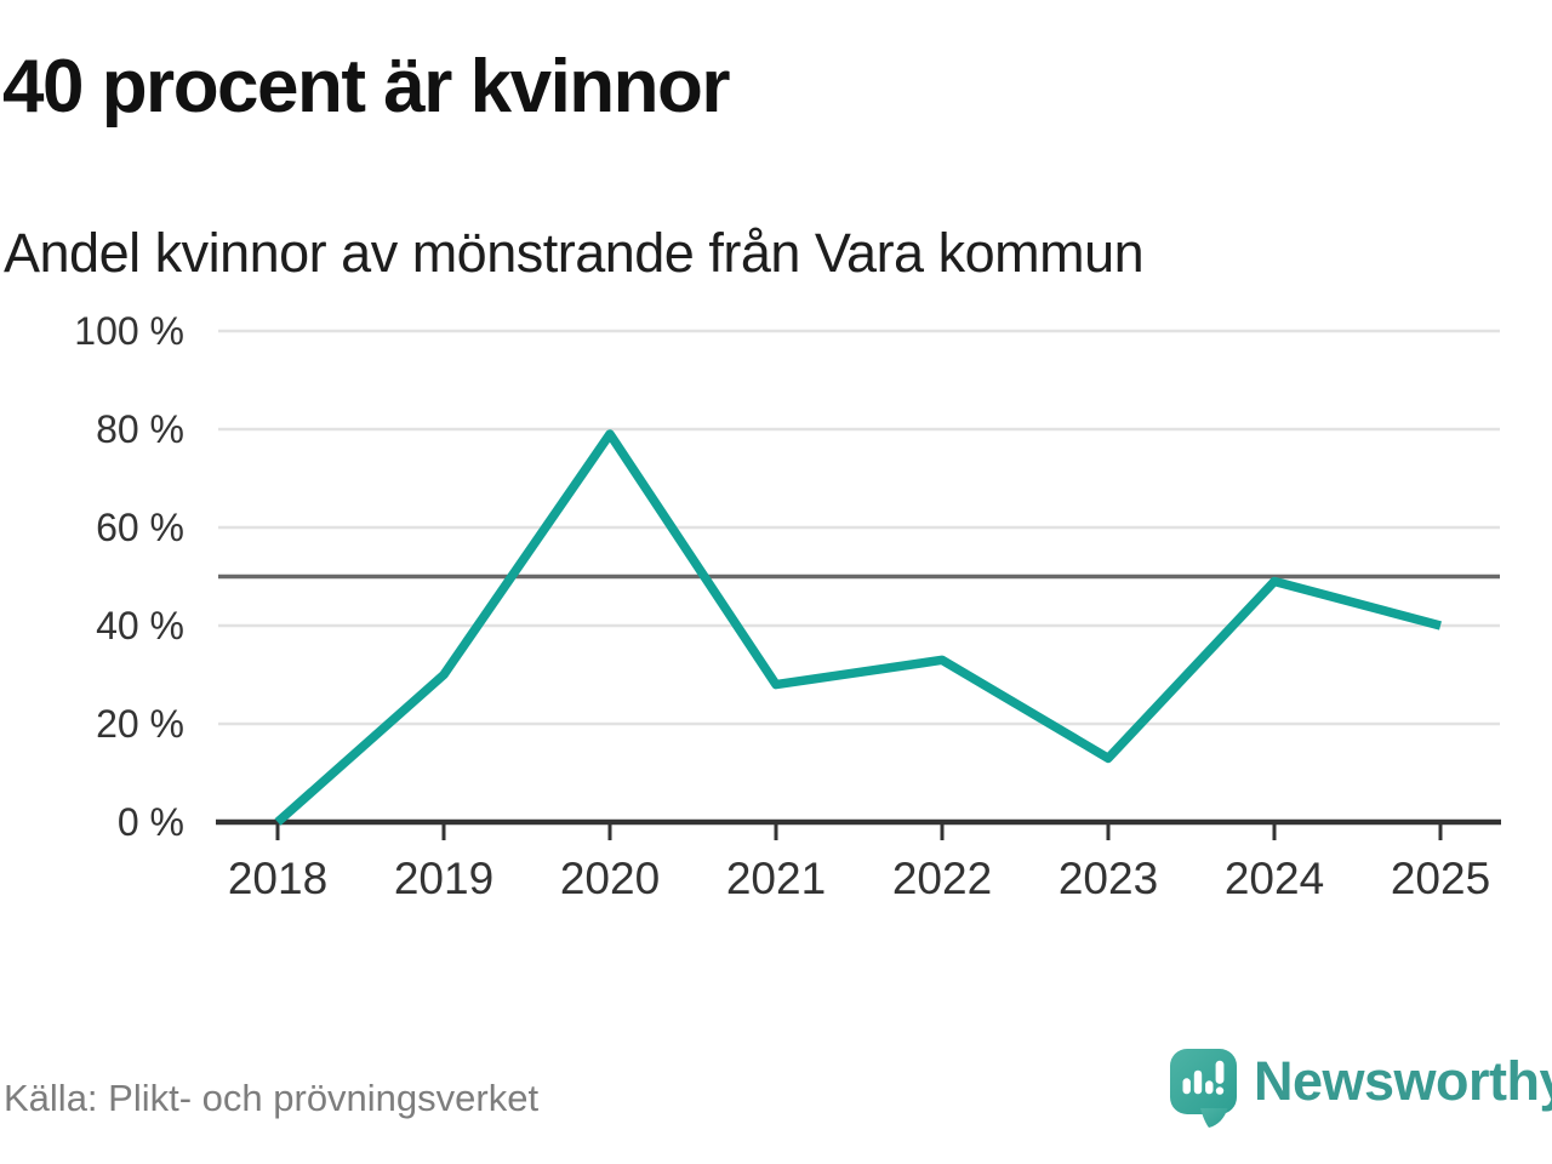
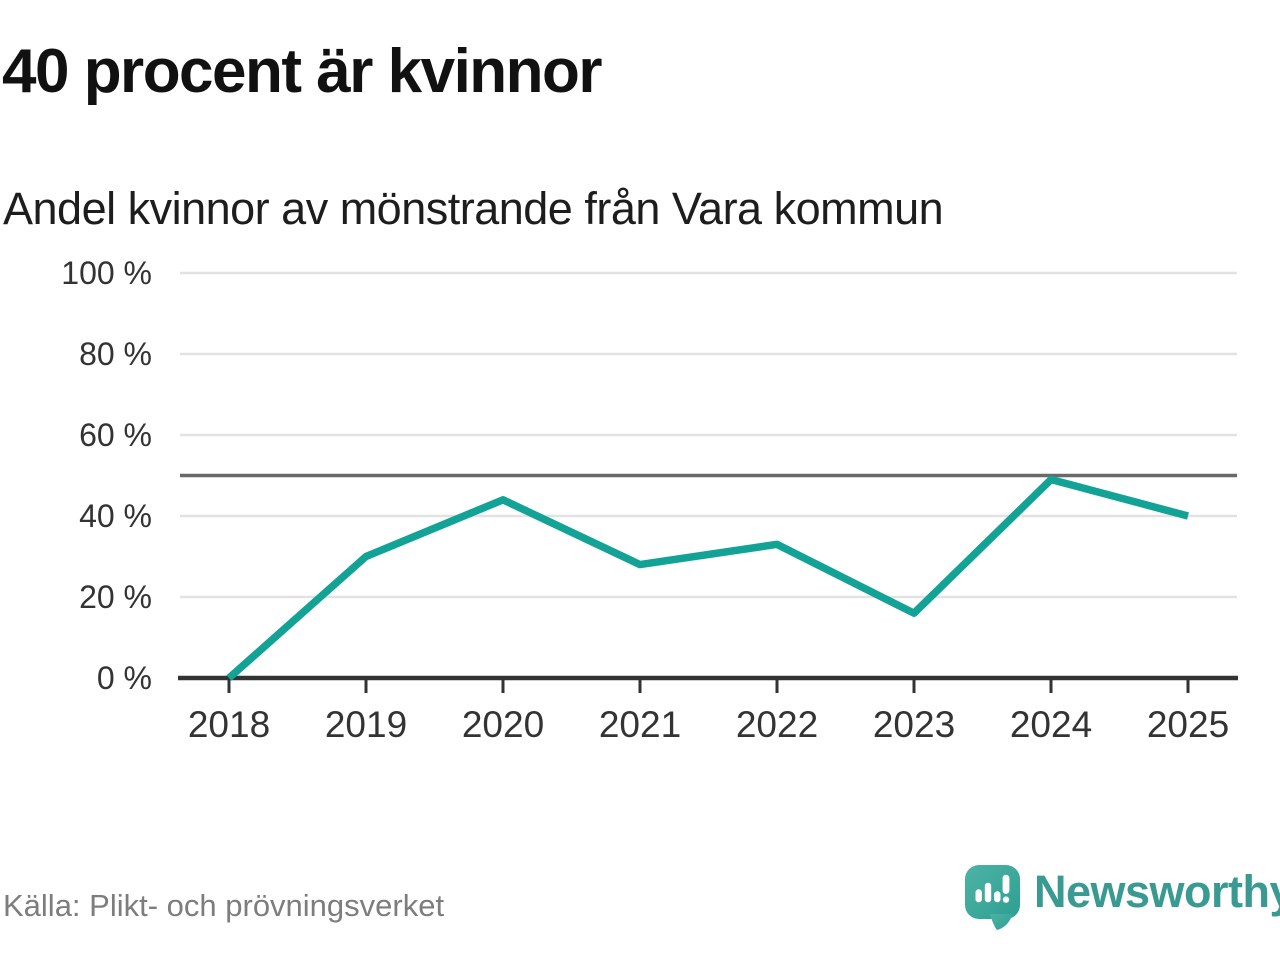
2020: 79% -> 44%
2023: 13% -> 16%
